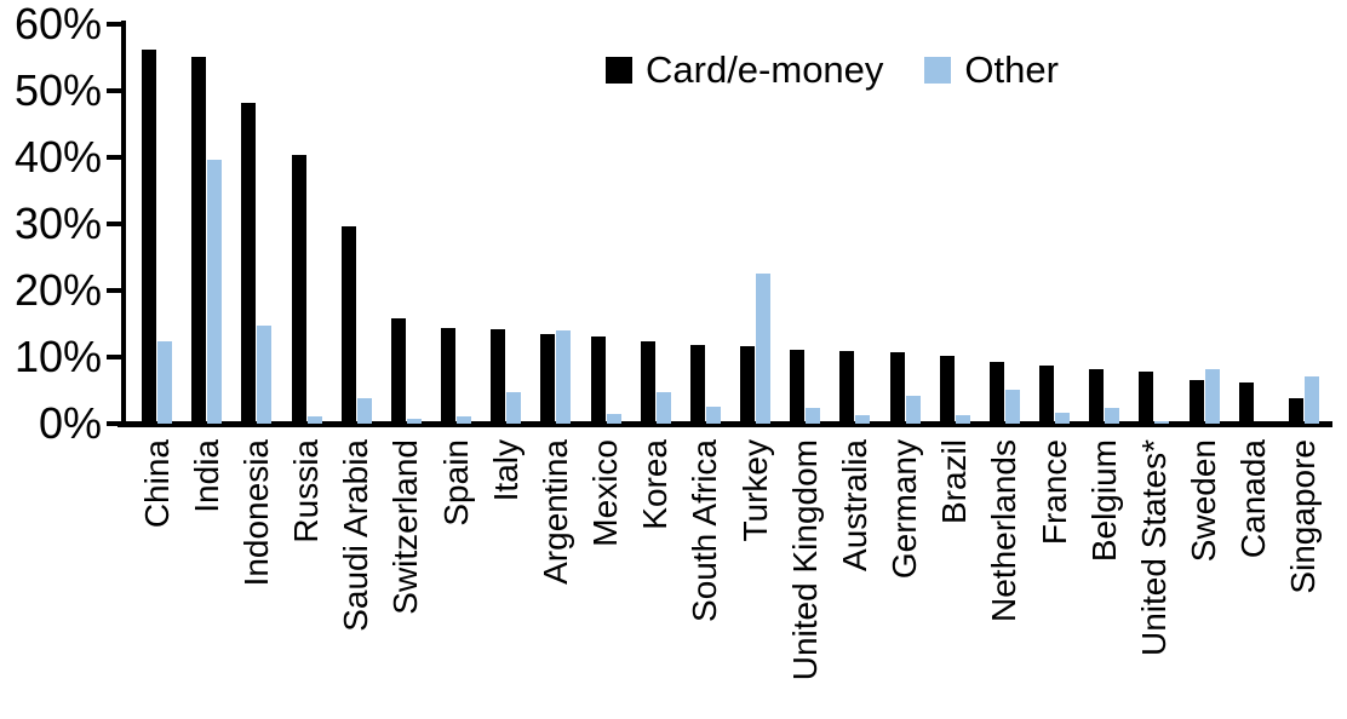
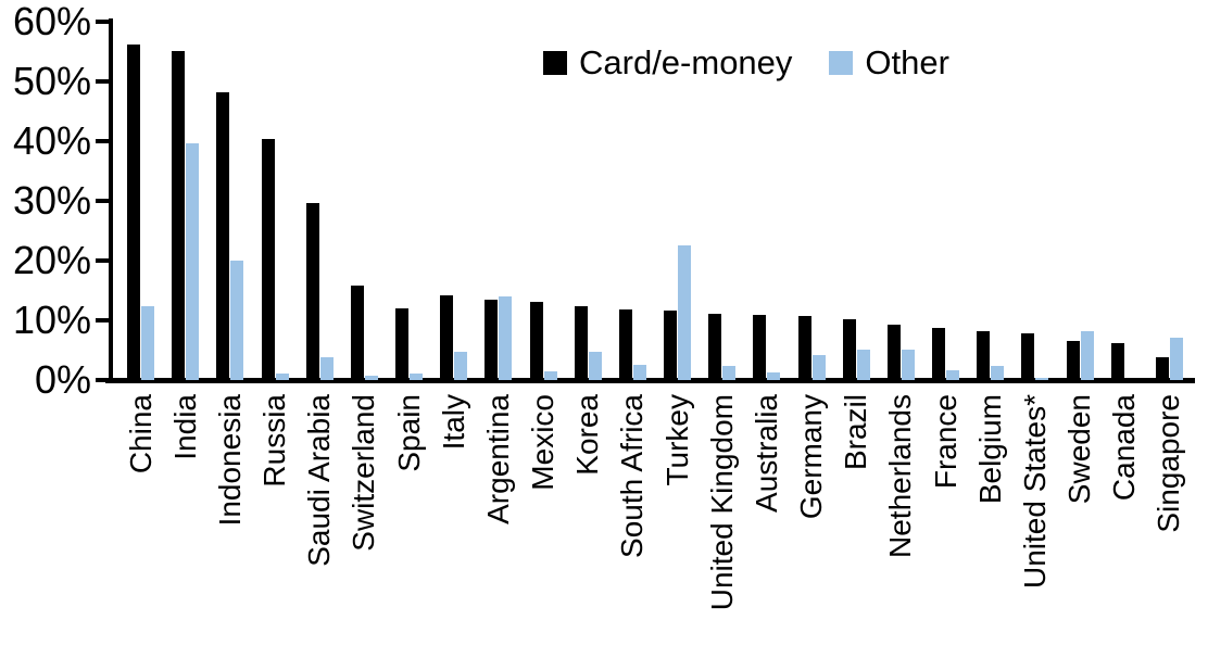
Other/Indonesia: 15% -> 20%
Card/e-money/Spain: 14% -> 12%
Other/Brazil: 1% -> 5%
